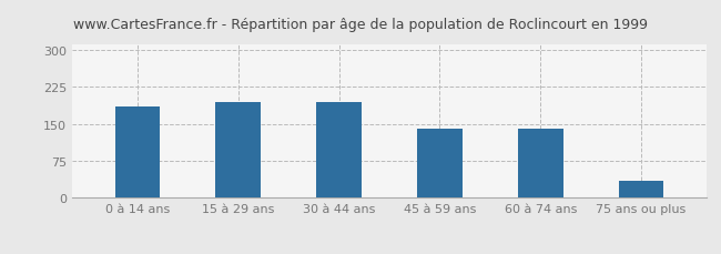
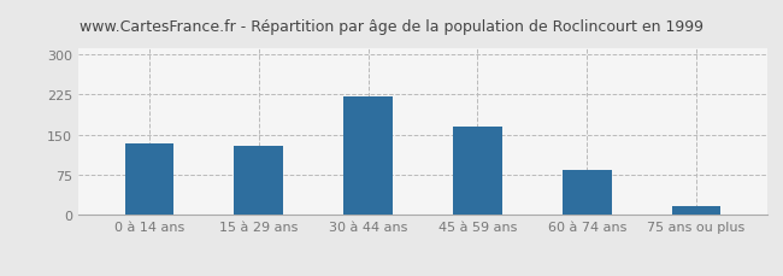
0 à 14 ans: 185 -> 133
15 à 29 ans: 195 -> 128
30 à 44 ans: 195 -> 221
45 à 59 ans: 140 -> 165
60 à 74 ans: 140 -> 83
75 ans ou plus: 35 -> 17
